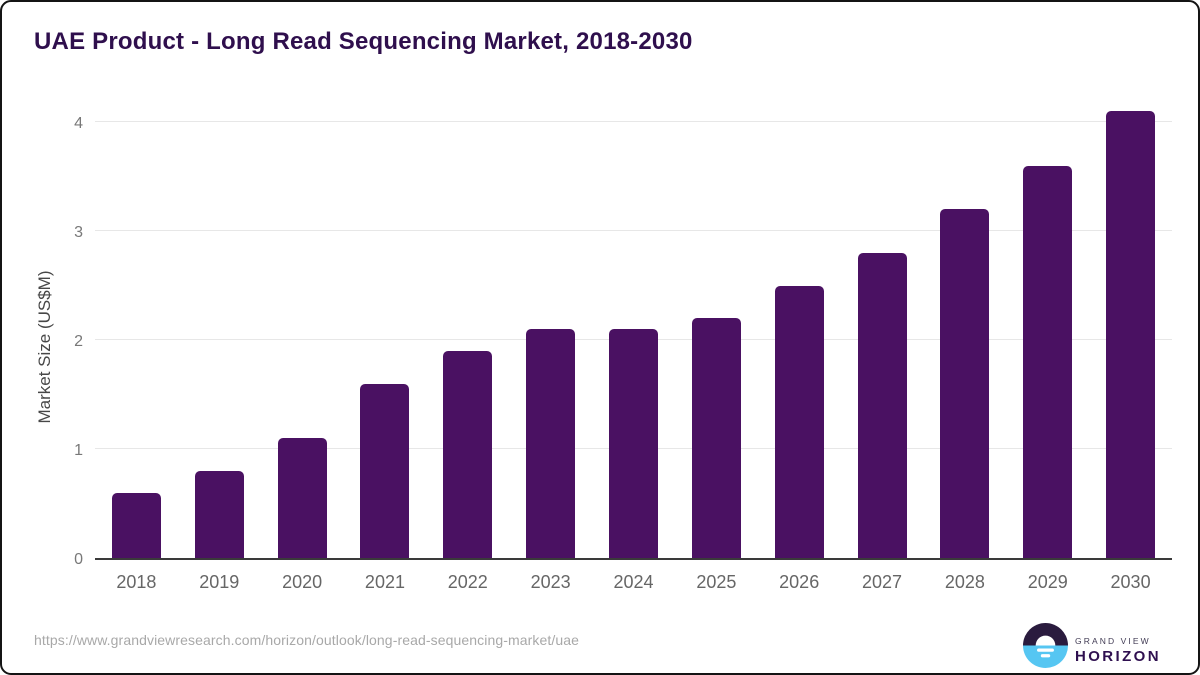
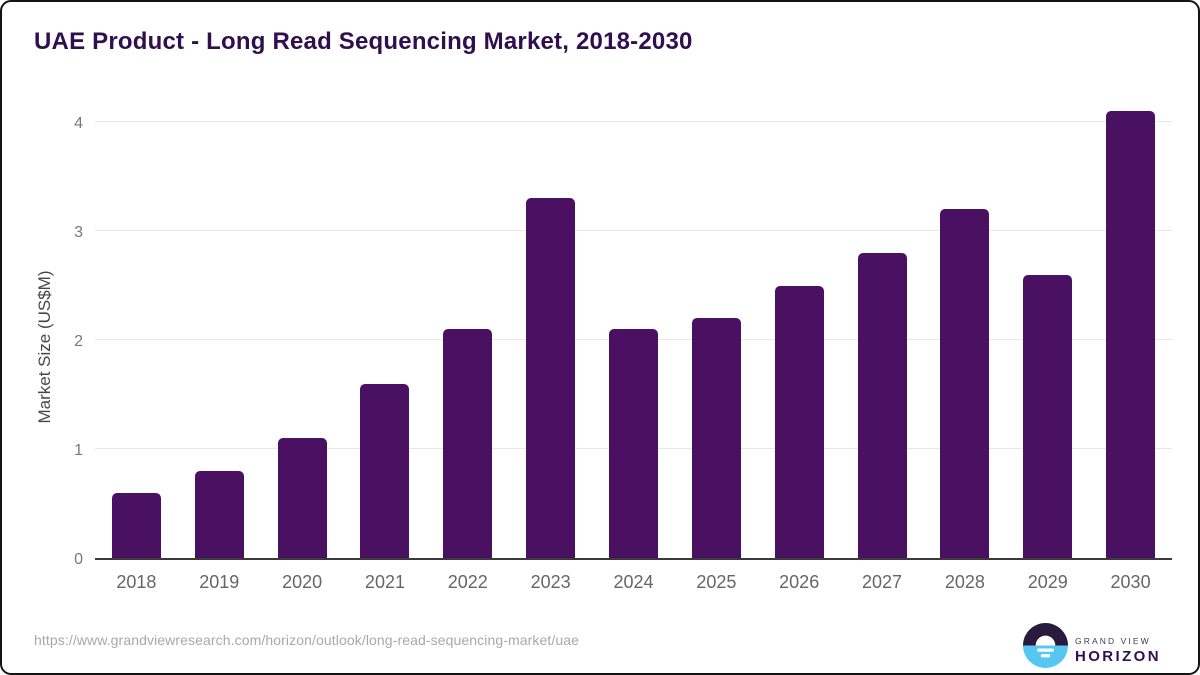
2022: 1.9 -> 2.1
2023: 2.1 -> 3.3
2029: 3.6 -> 2.6
